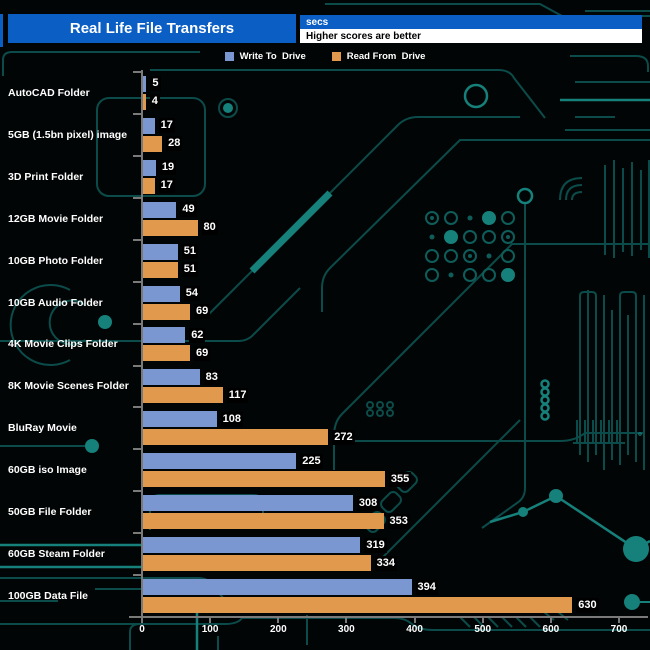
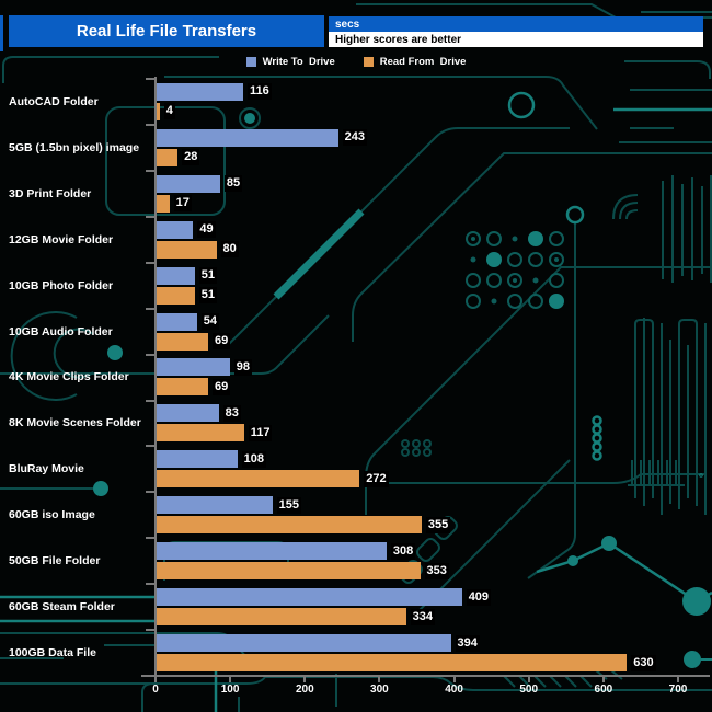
Write To Drive/AutoCAD Folder: 5 -> 116
Write To Drive/5GB (1.5bn pixel) image: 17 -> 243
Write To Drive/3D Print Folder: 19 -> 85
Write To Drive/4K Movie Clips Folder: 62 -> 98
Write To Drive/60GB iso Image: 225 -> 155
Write To Drive/60GB Steam Folder: 319 -> 409
